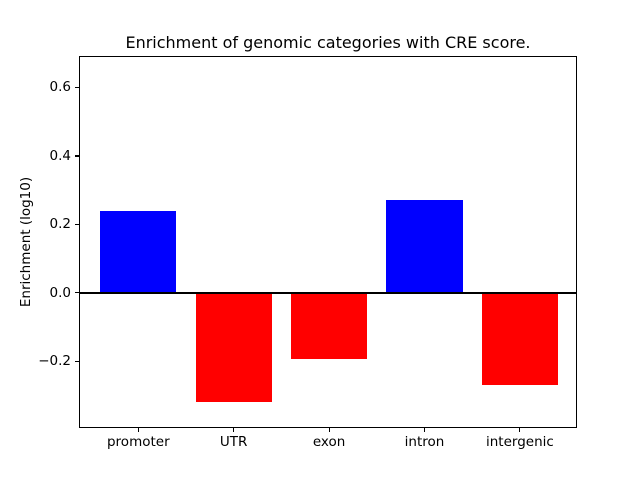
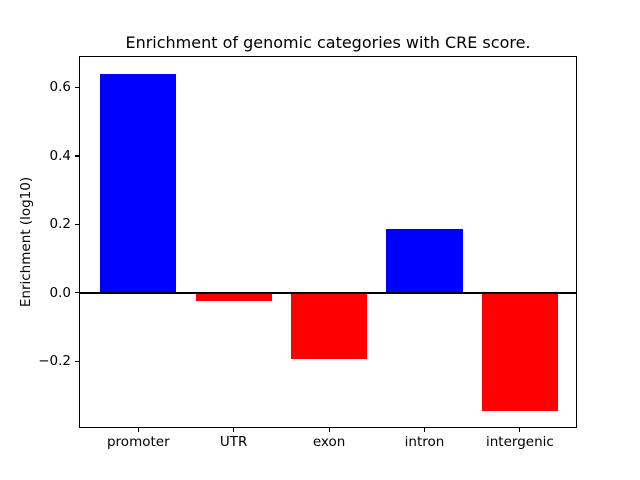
promoter: 0.24 -> 0.64
UTR: -0.32 -> -0.02
intron: 0.27 -> 0.19
intergenic: -0.27 -> -0.34
